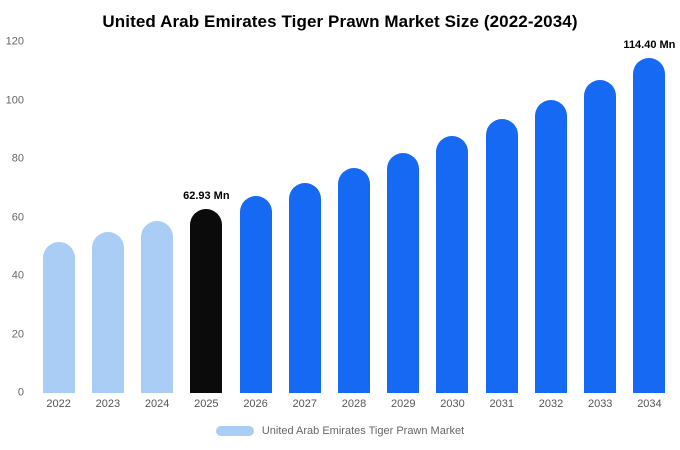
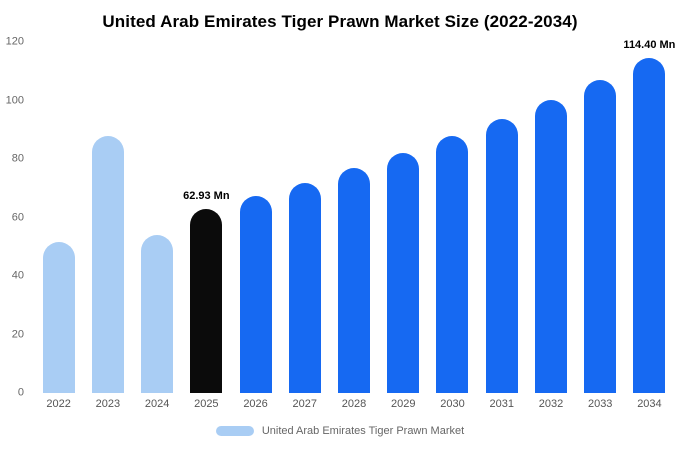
2023: 55 -> 88
2024: 59 -> 54
